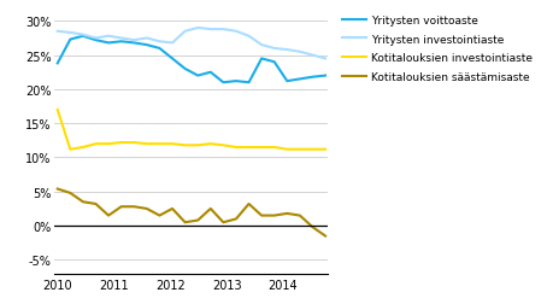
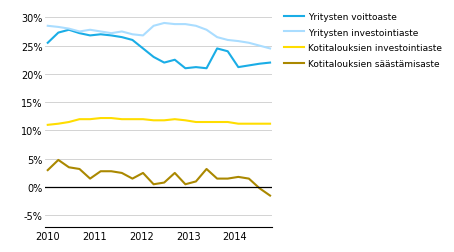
Yritysten voittoaste/2010: 23.8% -> 25.5%
Kotitalouksien investointiaste/2010: 17.0% -> 11.0%
Kotitalouksien säästämisaste/2010: 5.4% -> 3.0%
